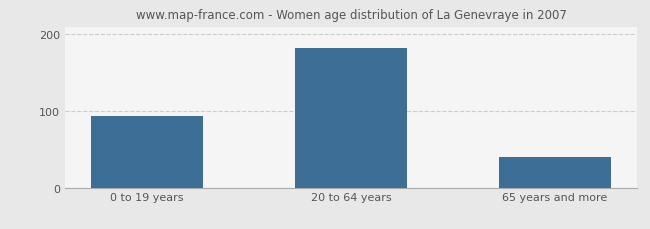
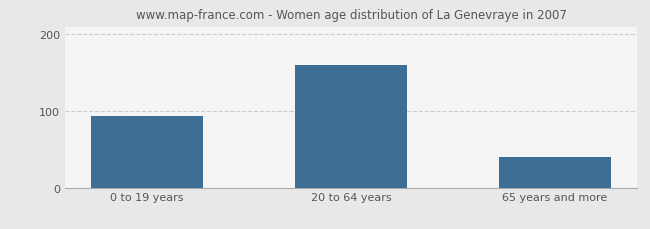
20 to 64 years: 182 -> 160
